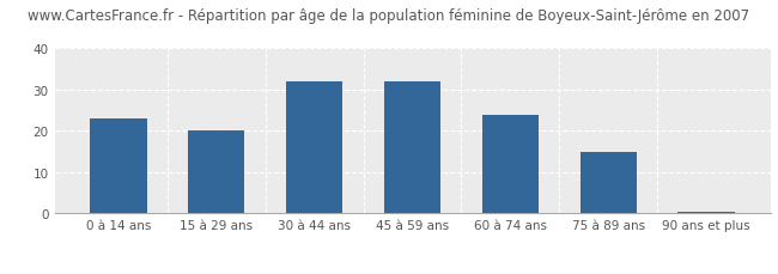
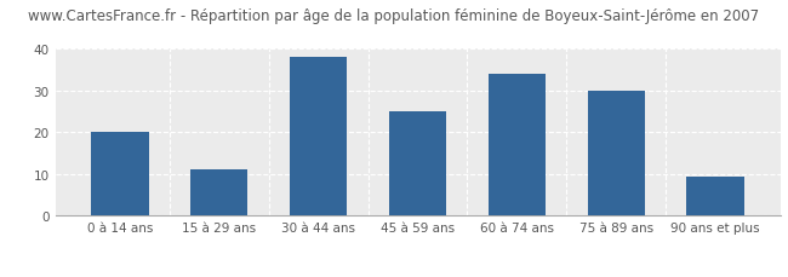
0 à 14 ans: 23.0 -> 20.0
15 à 29 ans: 20.0 -> 11.0
30 à 44 ans: 32.0 -> 38.0
45 à 59 ans: 32.0 -> 25.0
60 à 74 ans: 24.0 -> 34.0
75 à 89 ans: 15.0 -> 30.0
90 ans et plus: 0.5 -> 9.5
